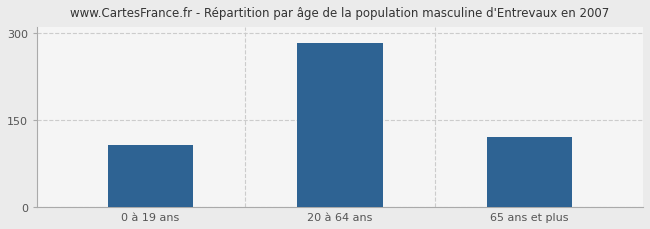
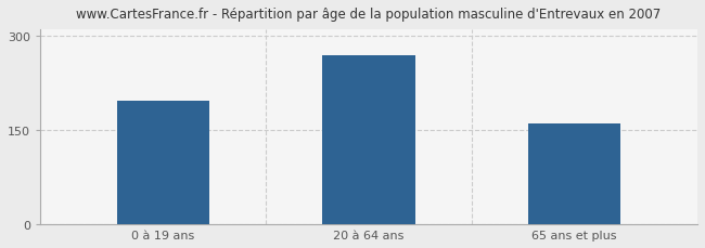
0 à 19 ans: 107 -> 196
20 à 64 ans: 283 -> 268
65 ans et plus: 120 -> 160
